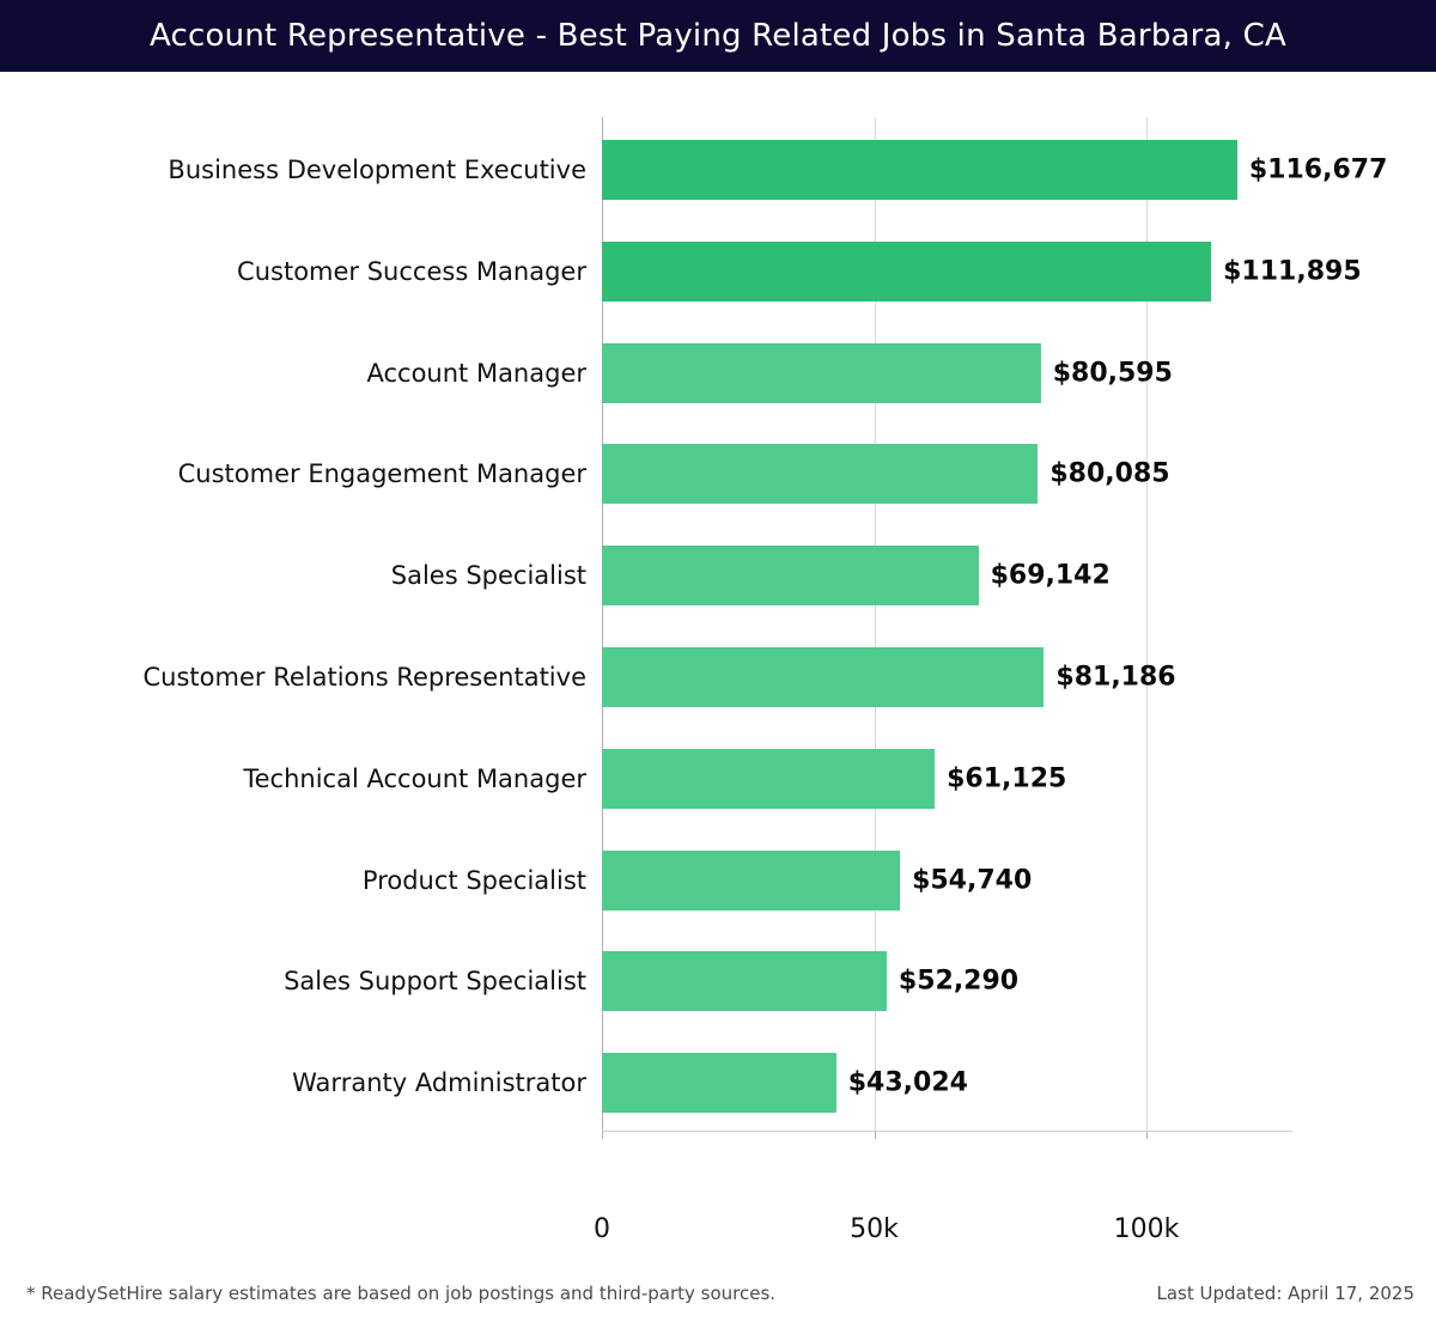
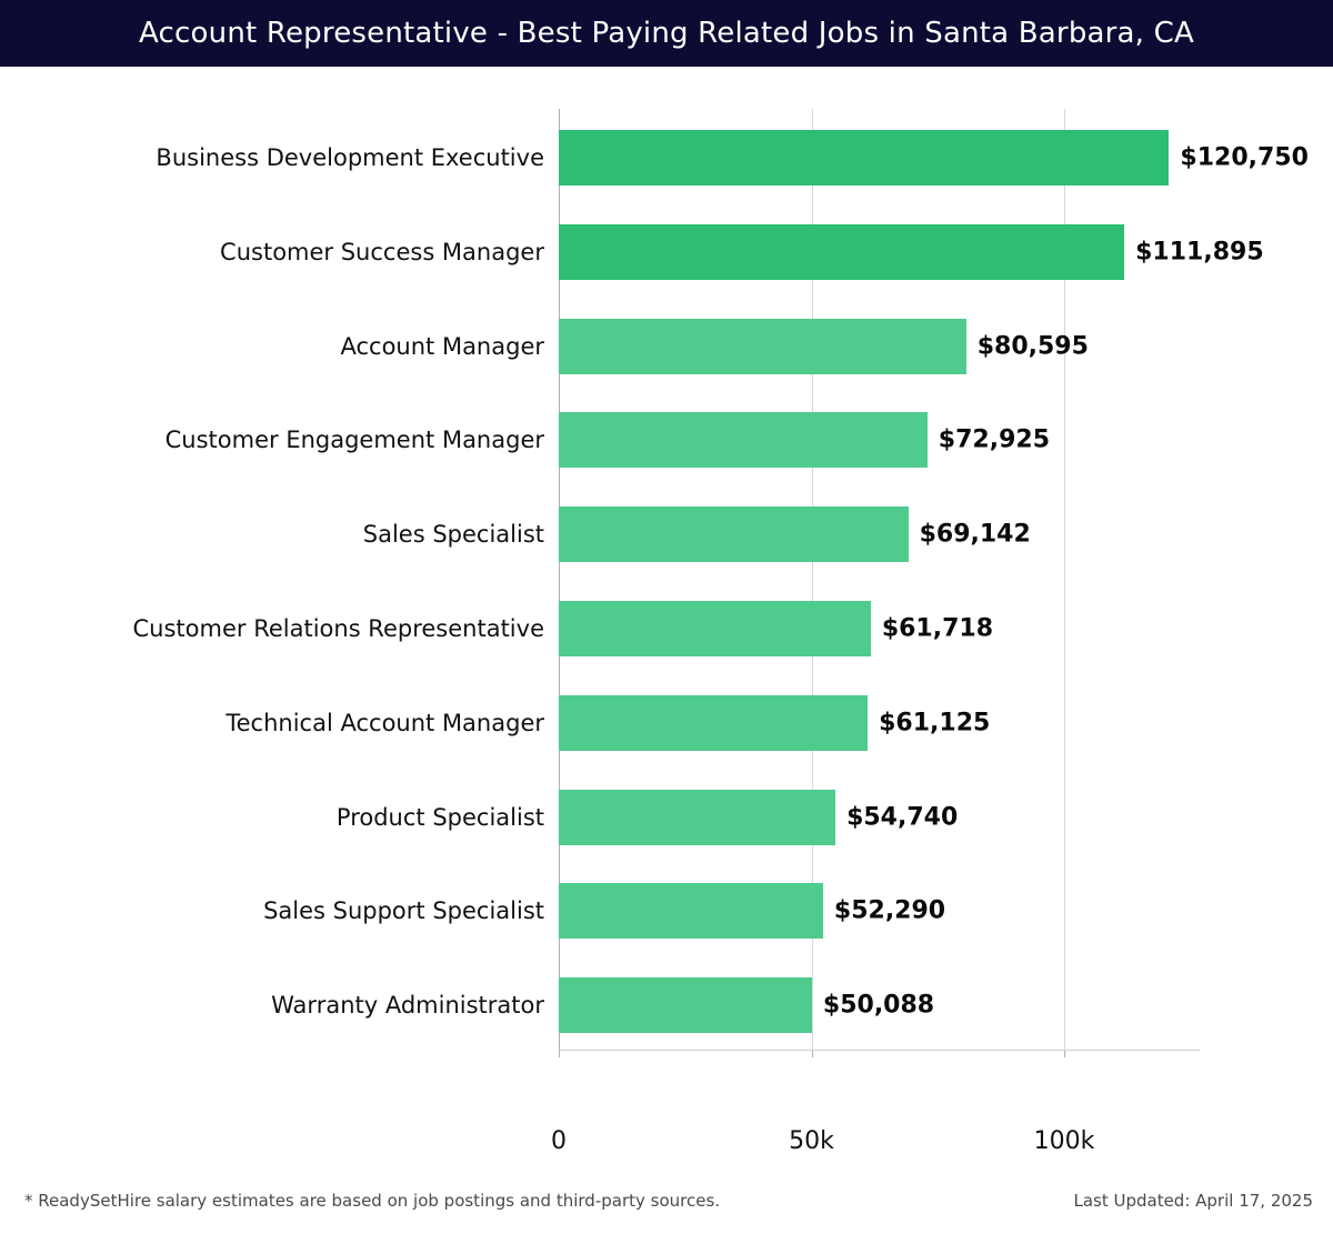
Business Development Executive: $116,677 -> $120,750
Customer Engagement Manager: $80,085 -> $72,925
Customer Relations Representative: $81,186 -> $61,718
Warranty Administrator: $43,024 -> $50,088
